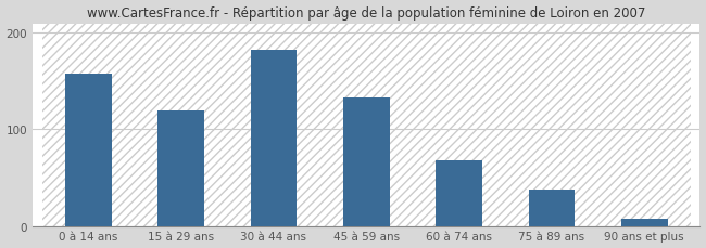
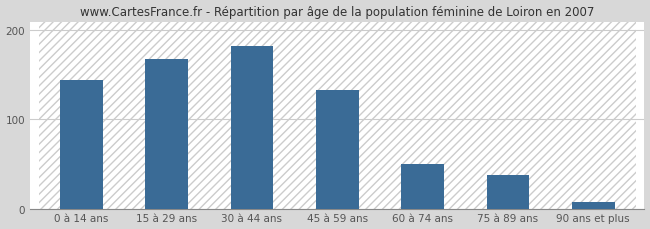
0 à 14 ans: 158 -> 144
15 à 29 ans: 120 -> 168
60 à 74 ans: 68 -> 50
